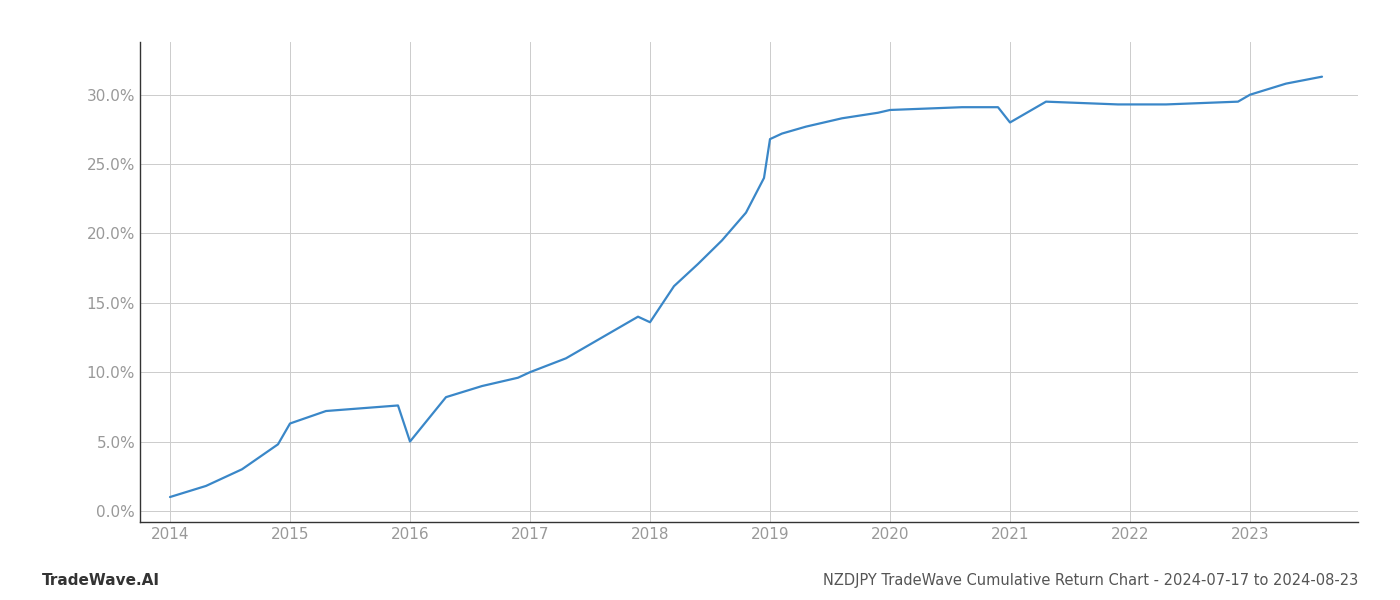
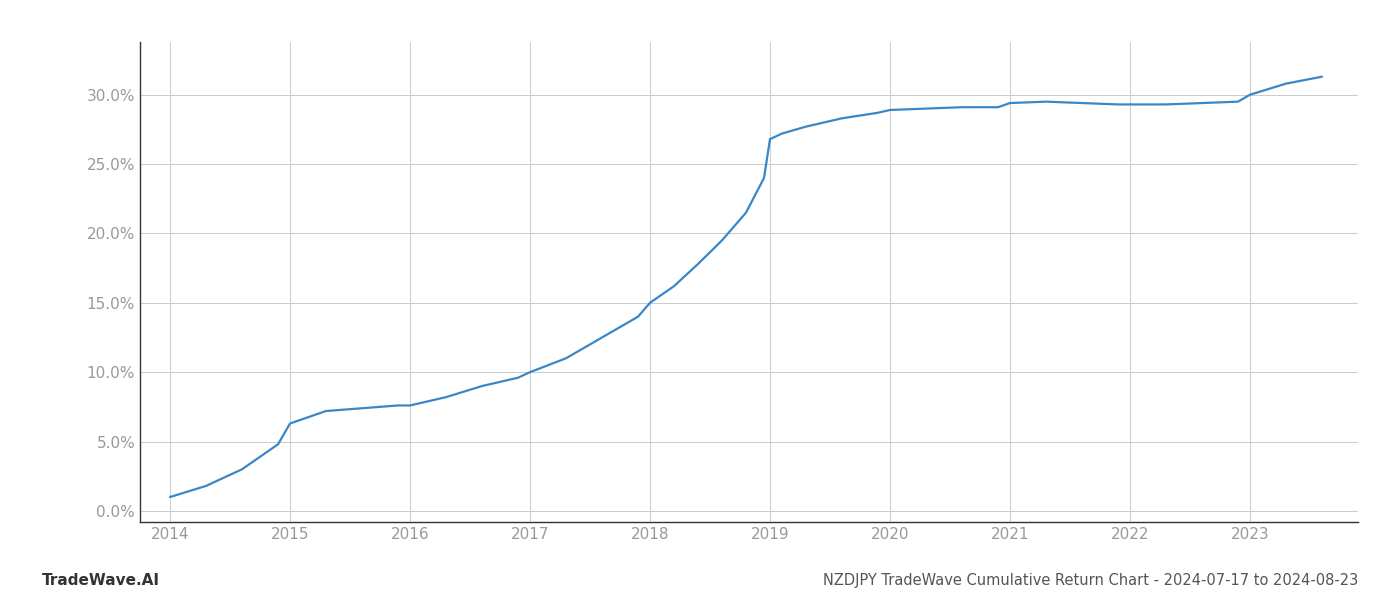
2016: 5.0% -> 7.6%
2018: 13.6% -> 15.0%
2021: 28.0% -> 29.4%
